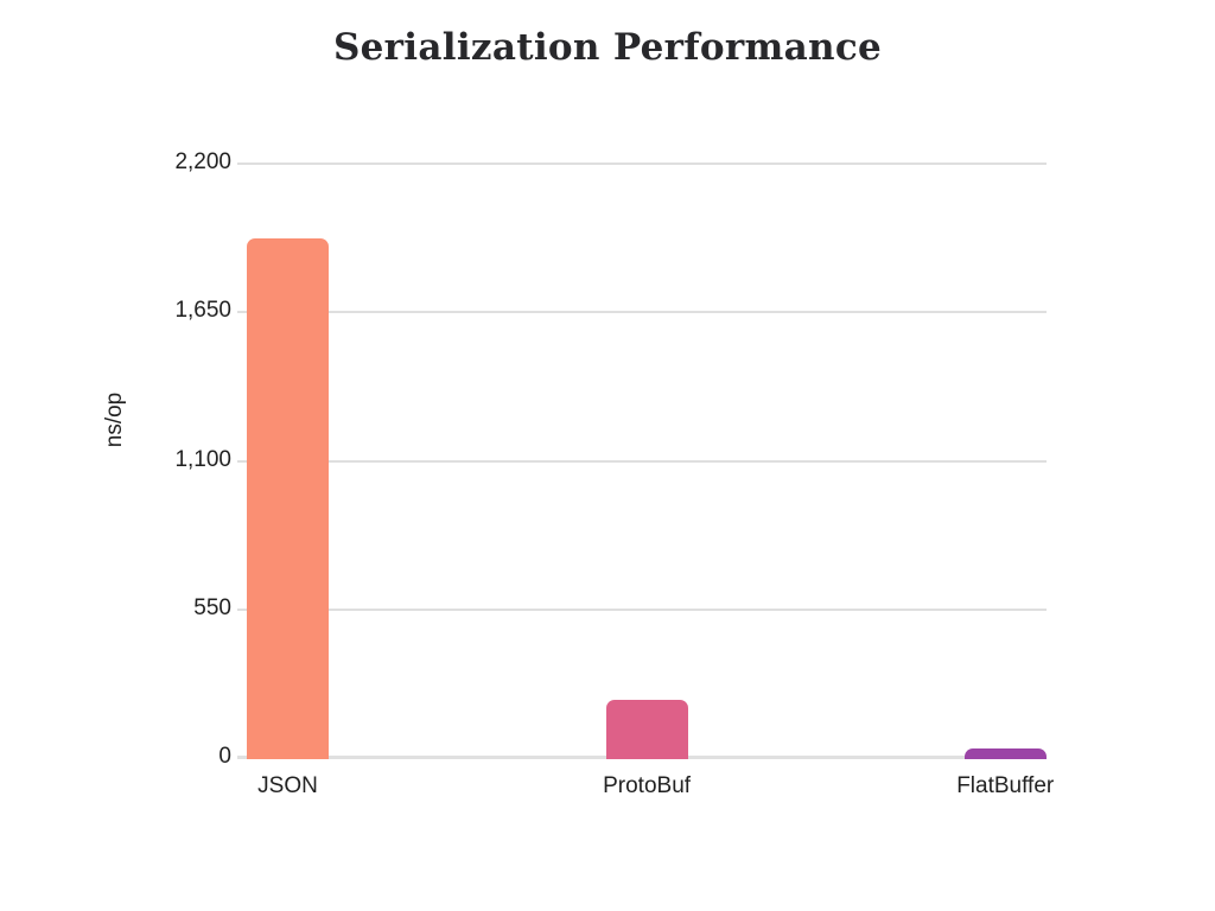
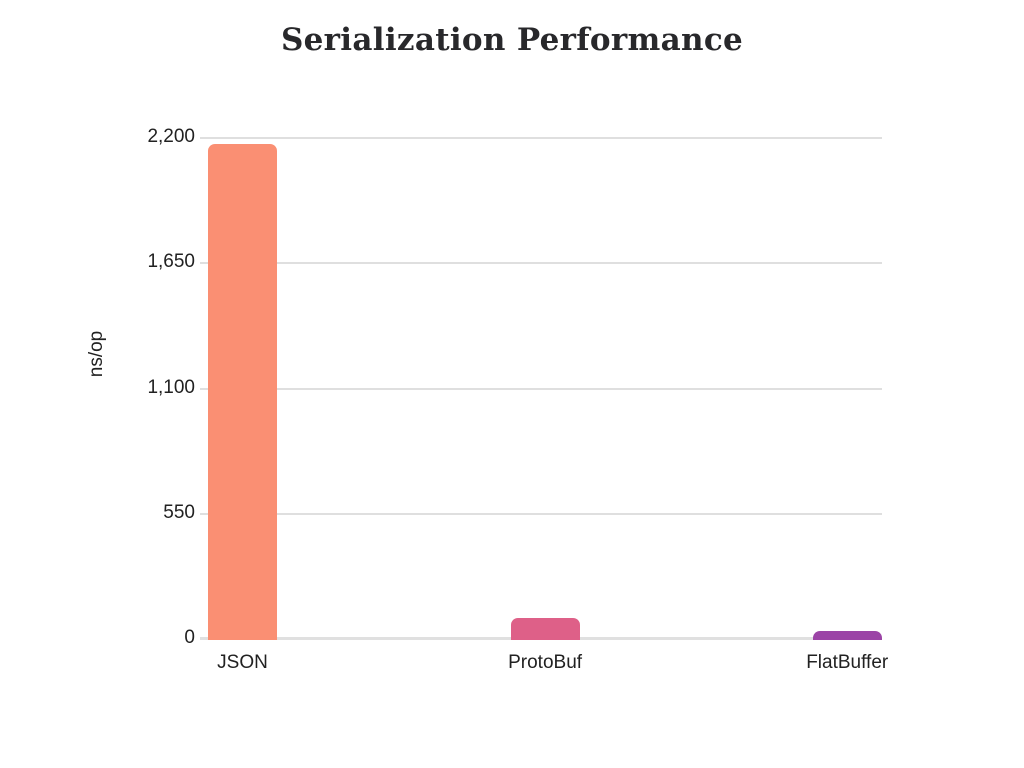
JSON: 1930 -> 2180
ProtoBuf: 220 -> 100
